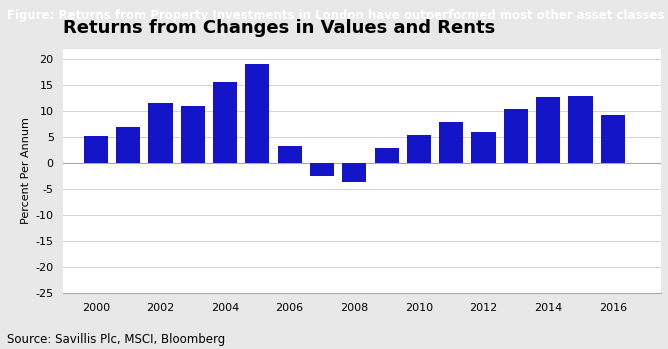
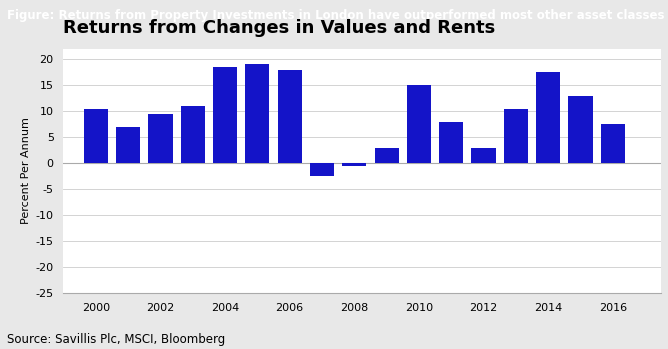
2000: 5.2 -> 10.5
2002: 11.6 -> 9.5
2004: 15.6 -> 18.5
2006: 3.4 -> 18.0
2008: -3.6 -> -0.5
2010: 5.4 -> 15.0
2012: 6.0 -> 3.0
2014: 12.8 -> 17.5
2016: 9.2 -> 7.5
